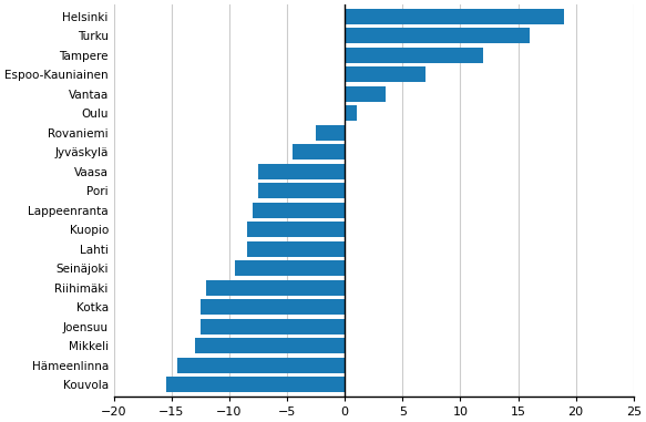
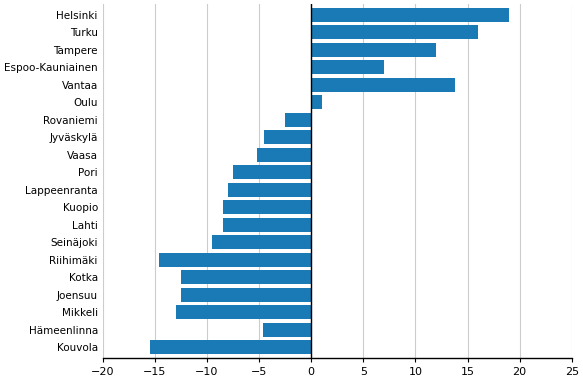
Vantaa: 3.5 -> 13.8
Vaasa: -7.5 -> -5.2
Riihimäki: -12.0 -> -14.6
Hämeenlinna: -14.5 -> -4.6
